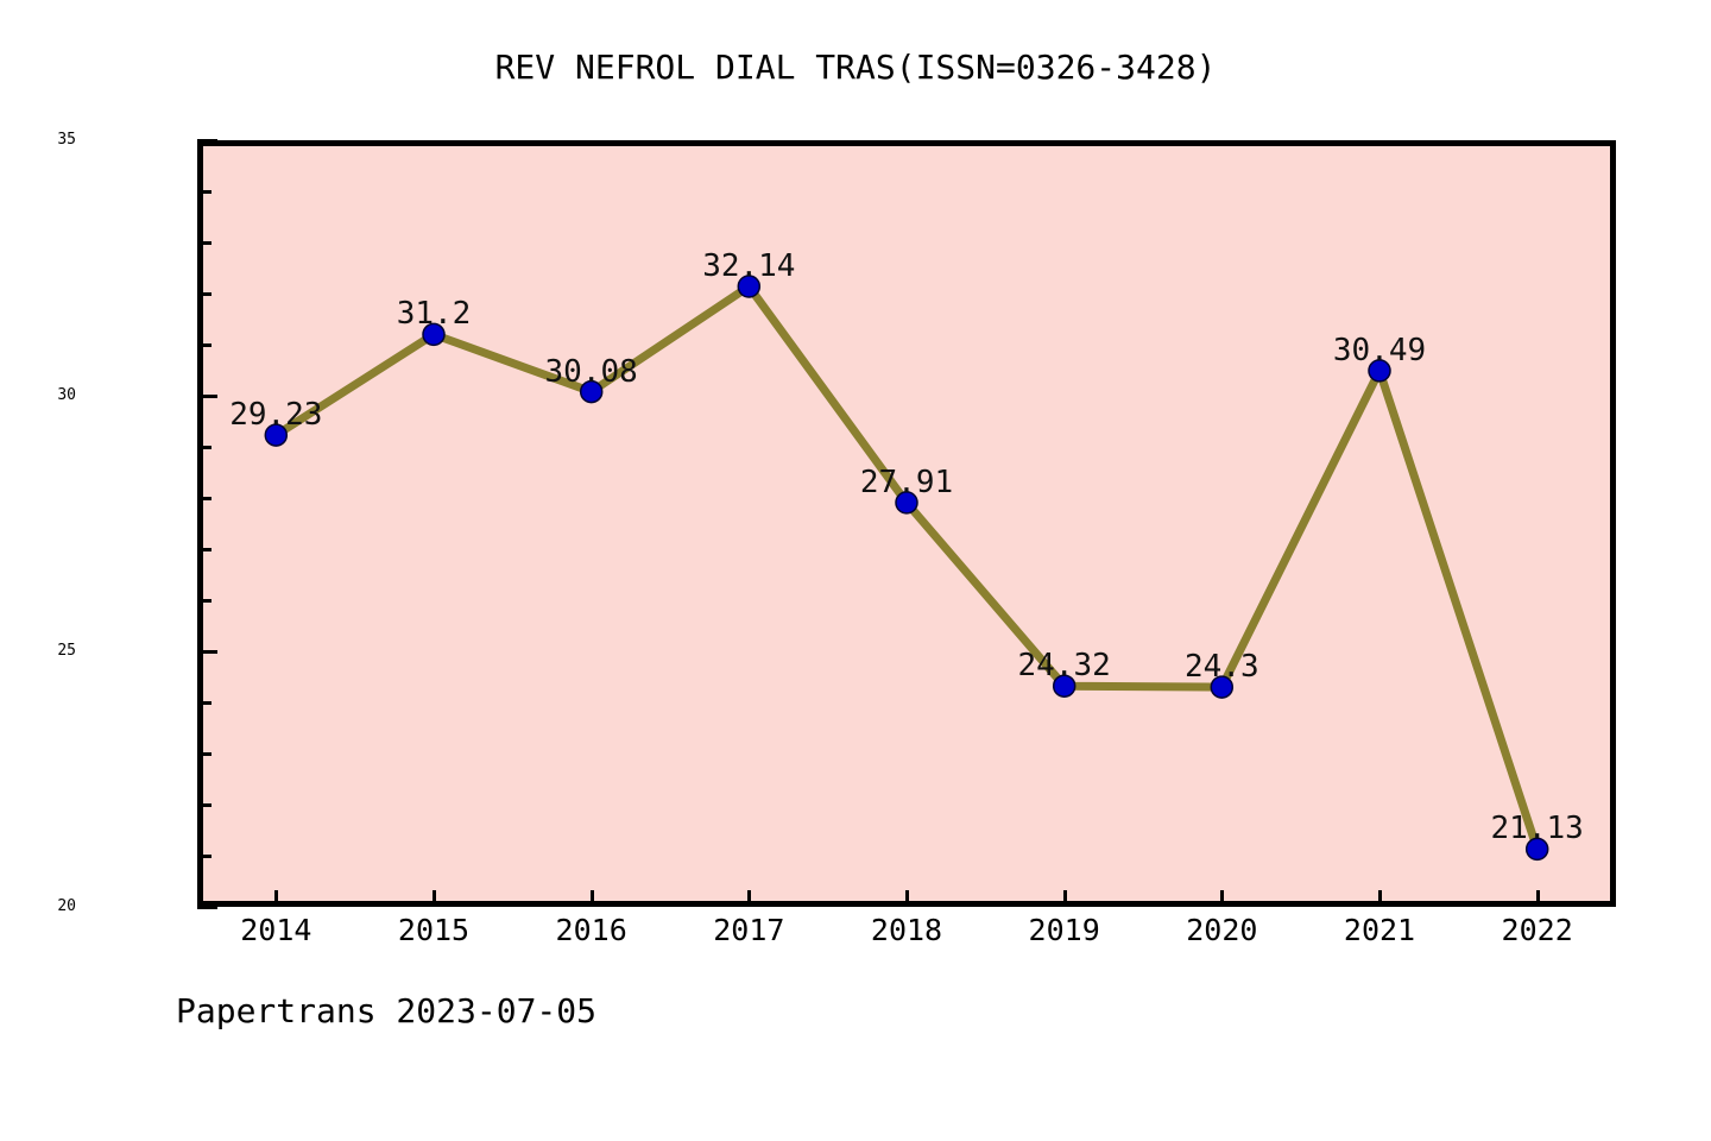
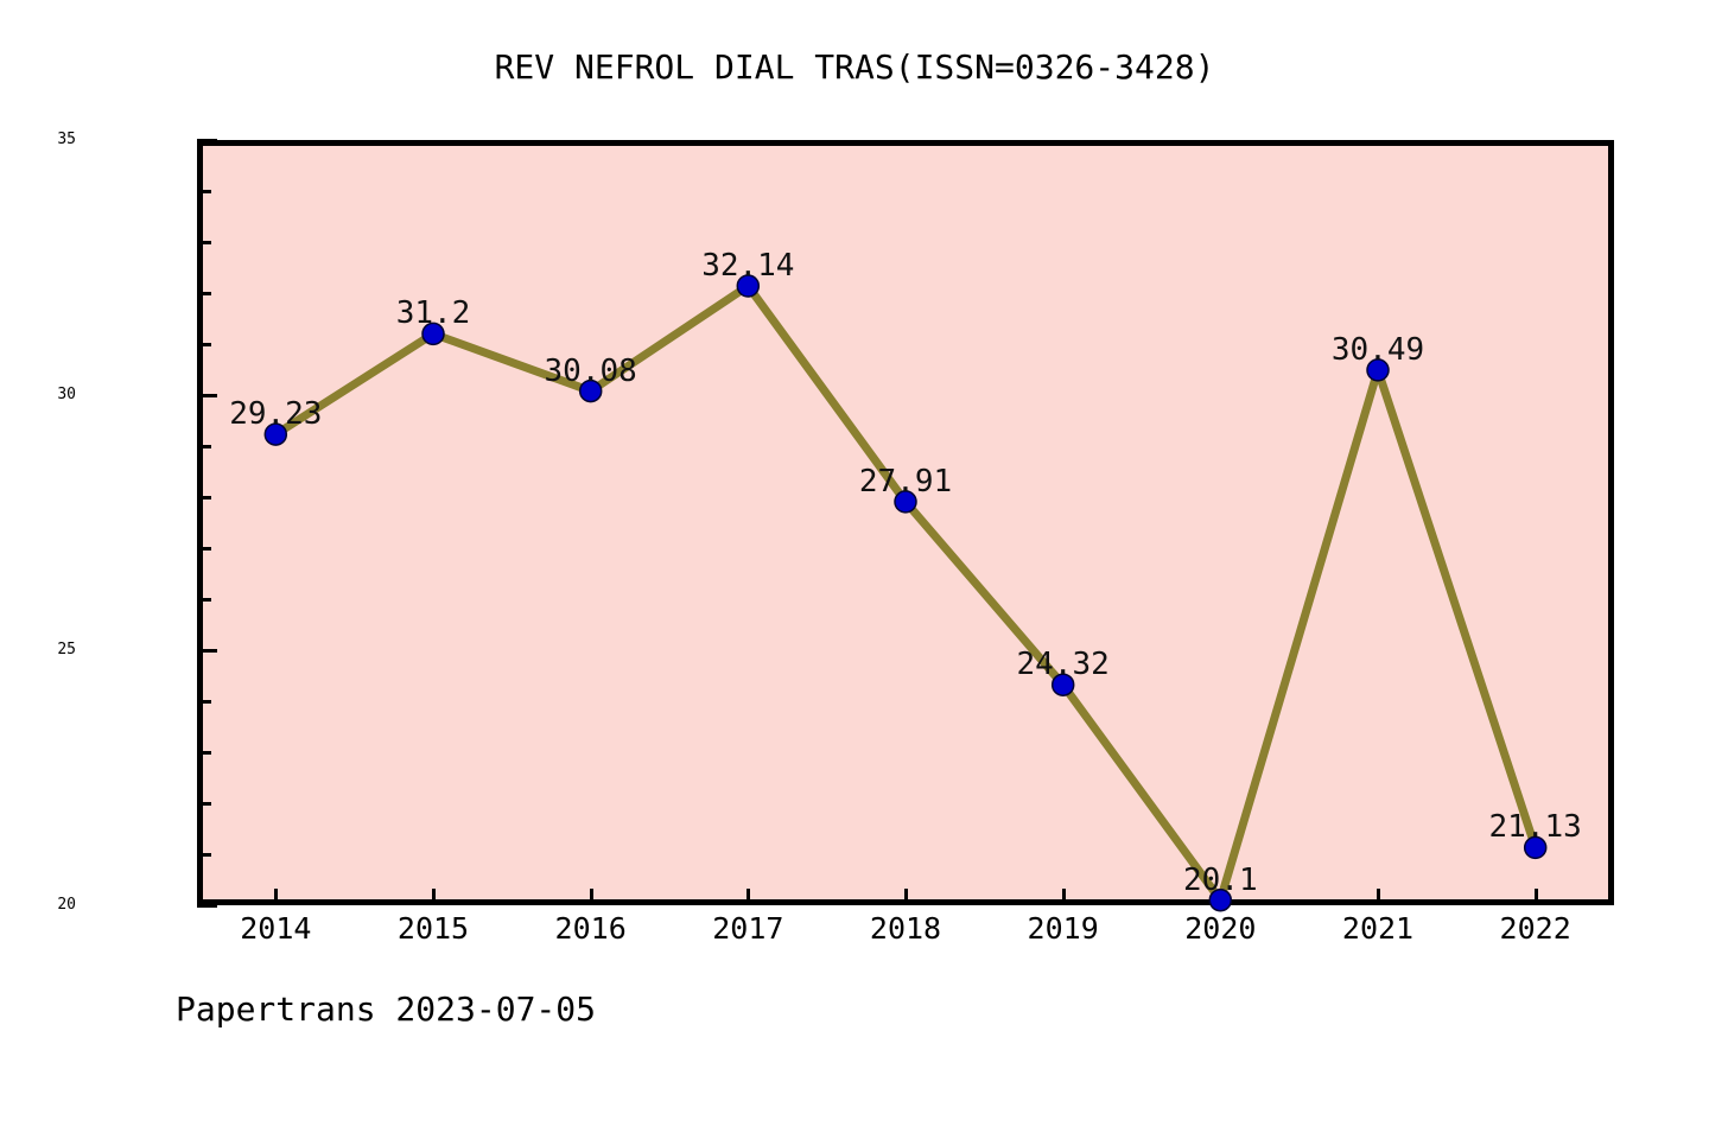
2020: 24.3 -> 20.1
